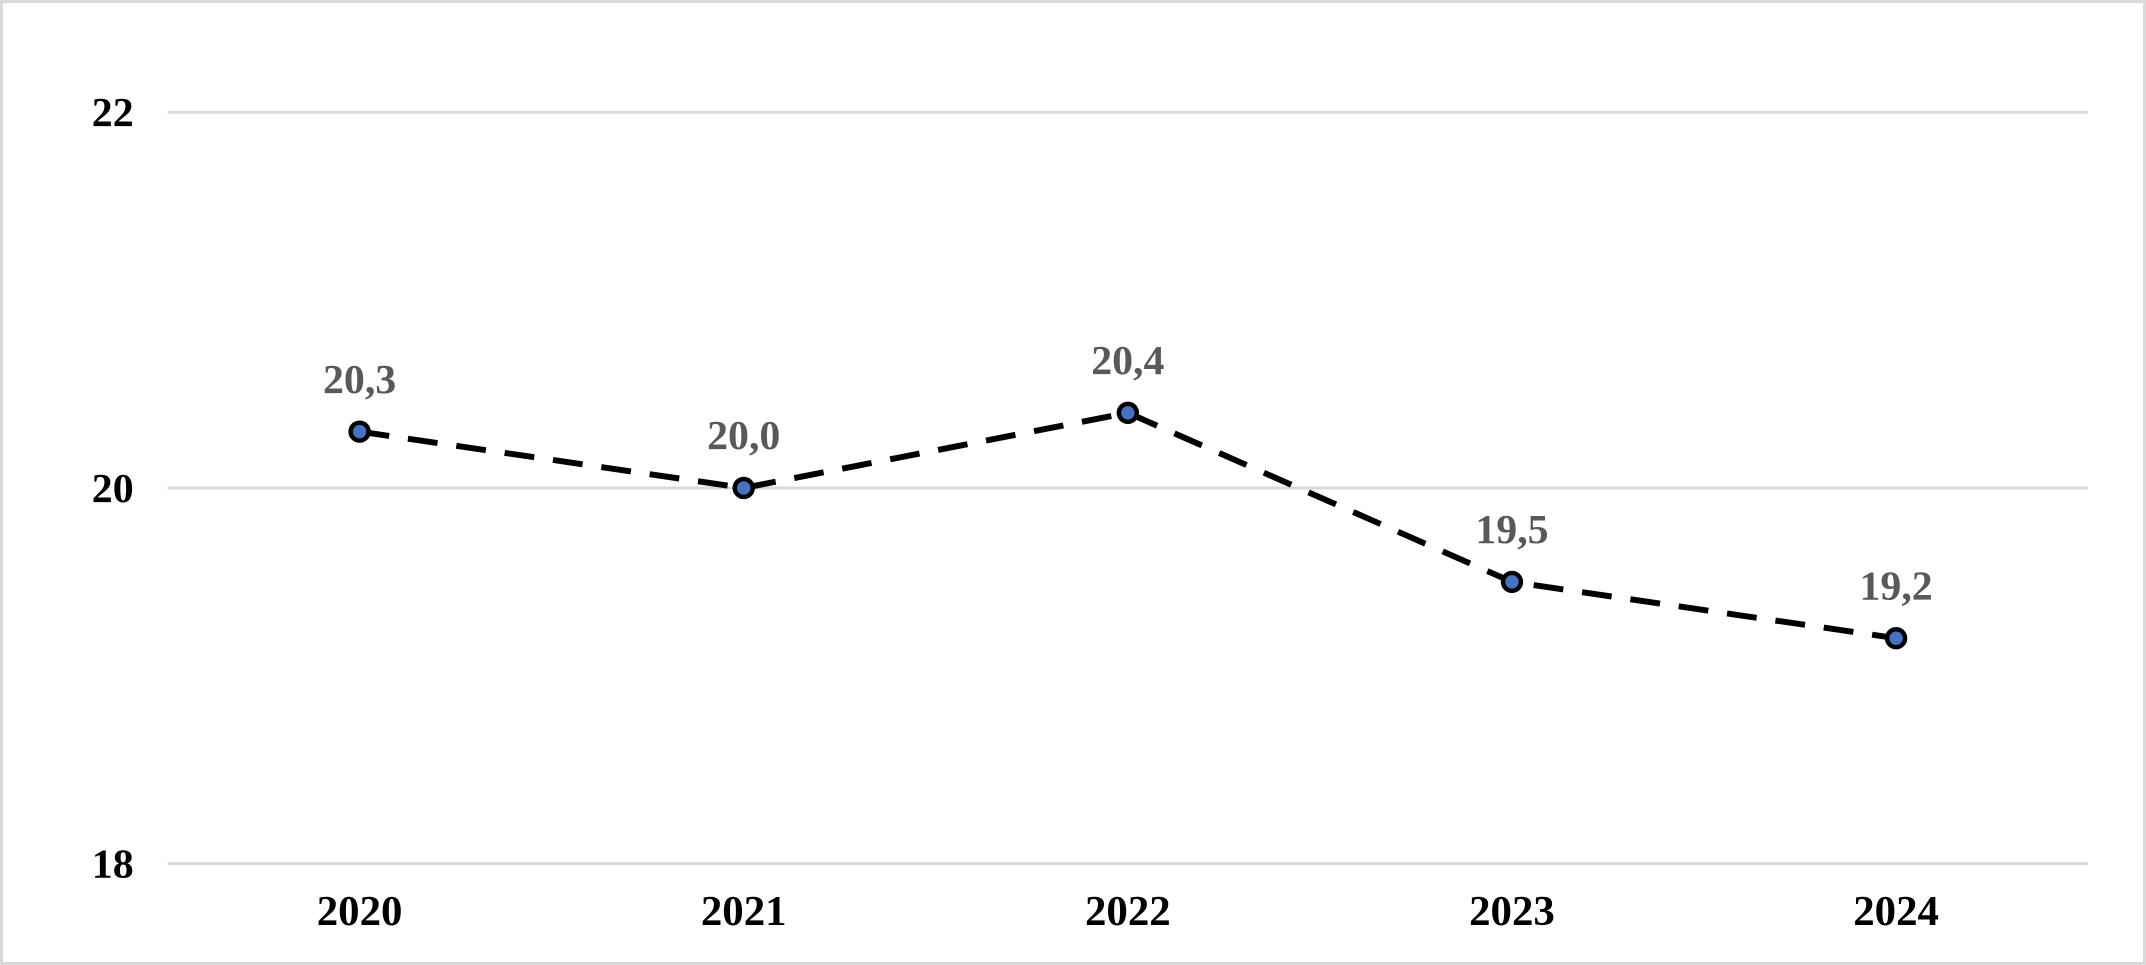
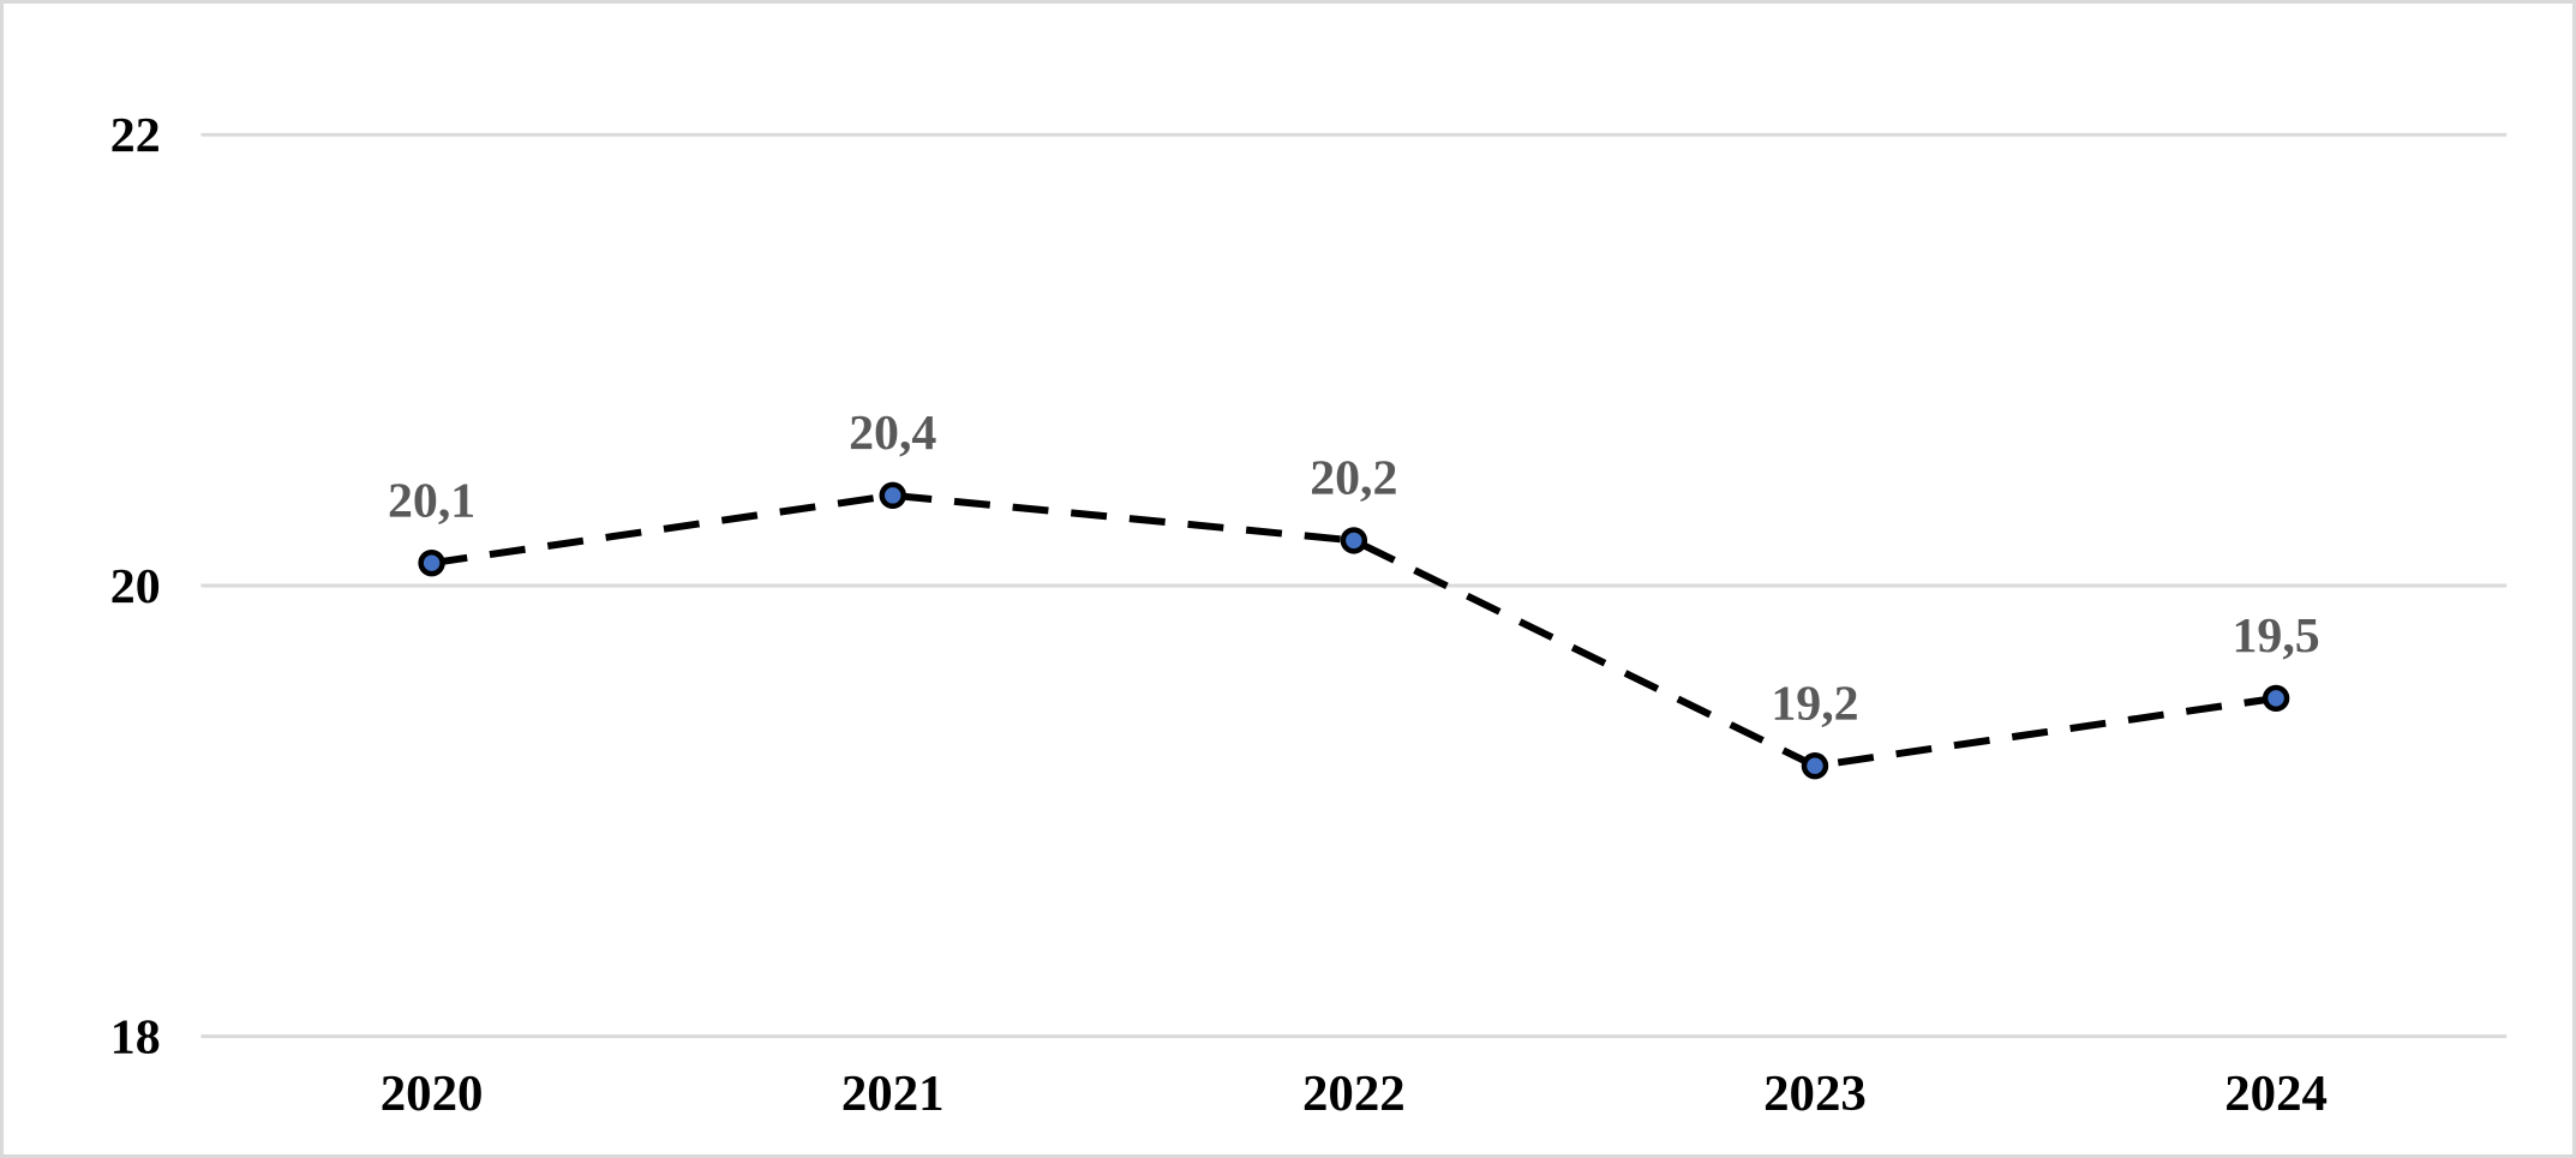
2020: 20,3 -> 20,1
2021: 20,0 -> 20,4
2022: 20,4 -> 20,2
2023: 19,5 -> 19,2
2024: 19,2 -> 19,5
